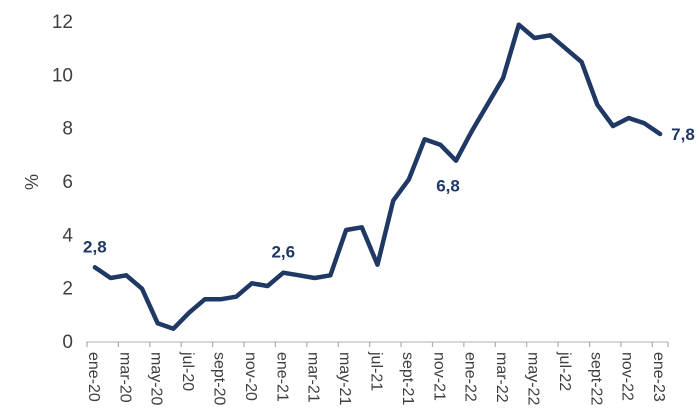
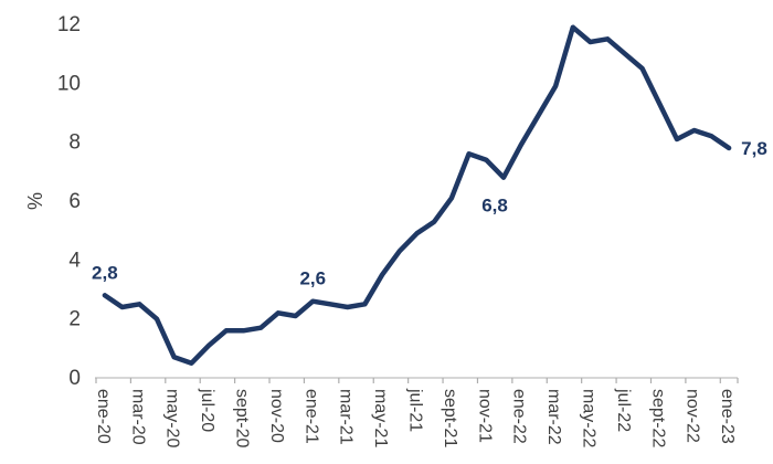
may-21: 4.2 -> 3.5
jul-21: 2.9 -> 4.9
sept-22: 8.9 -> 9.3
